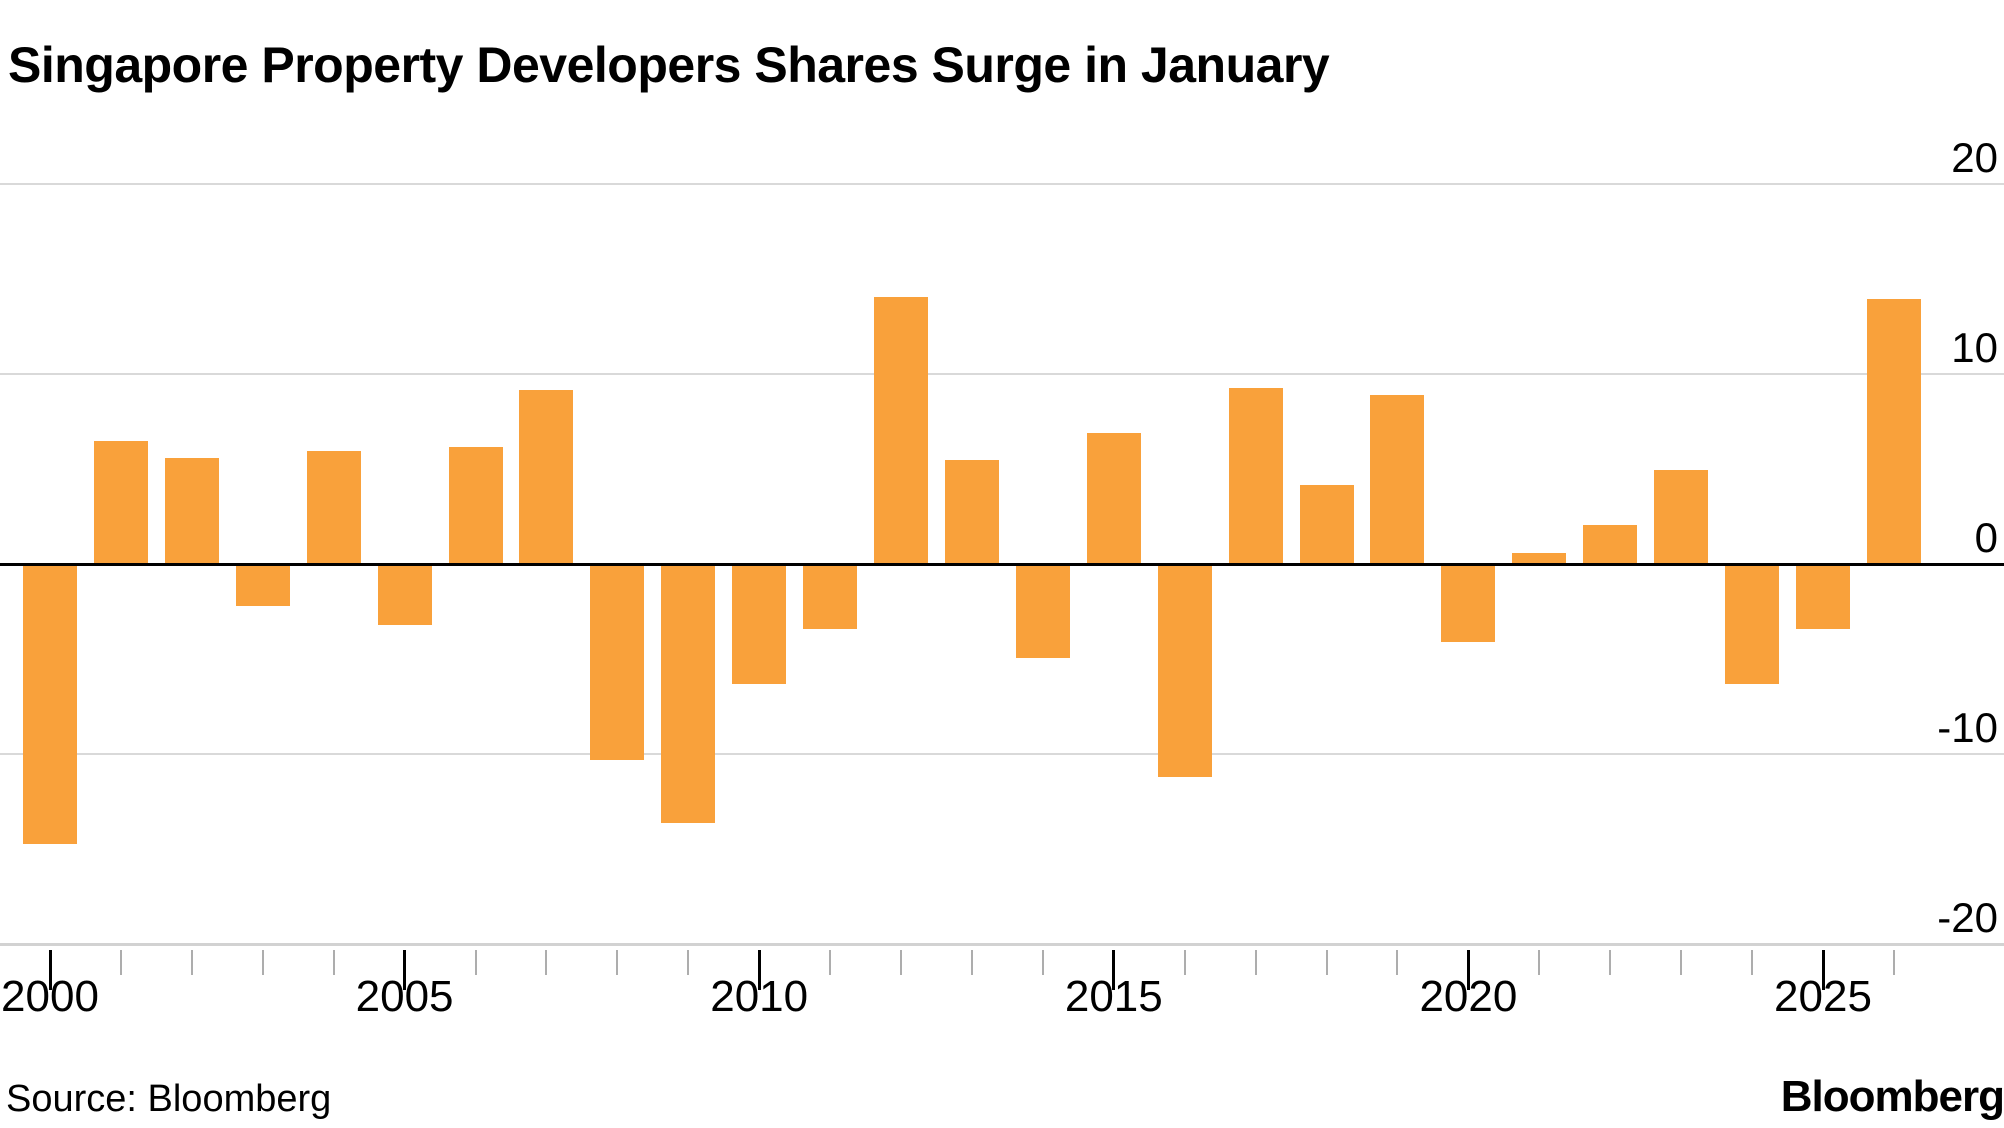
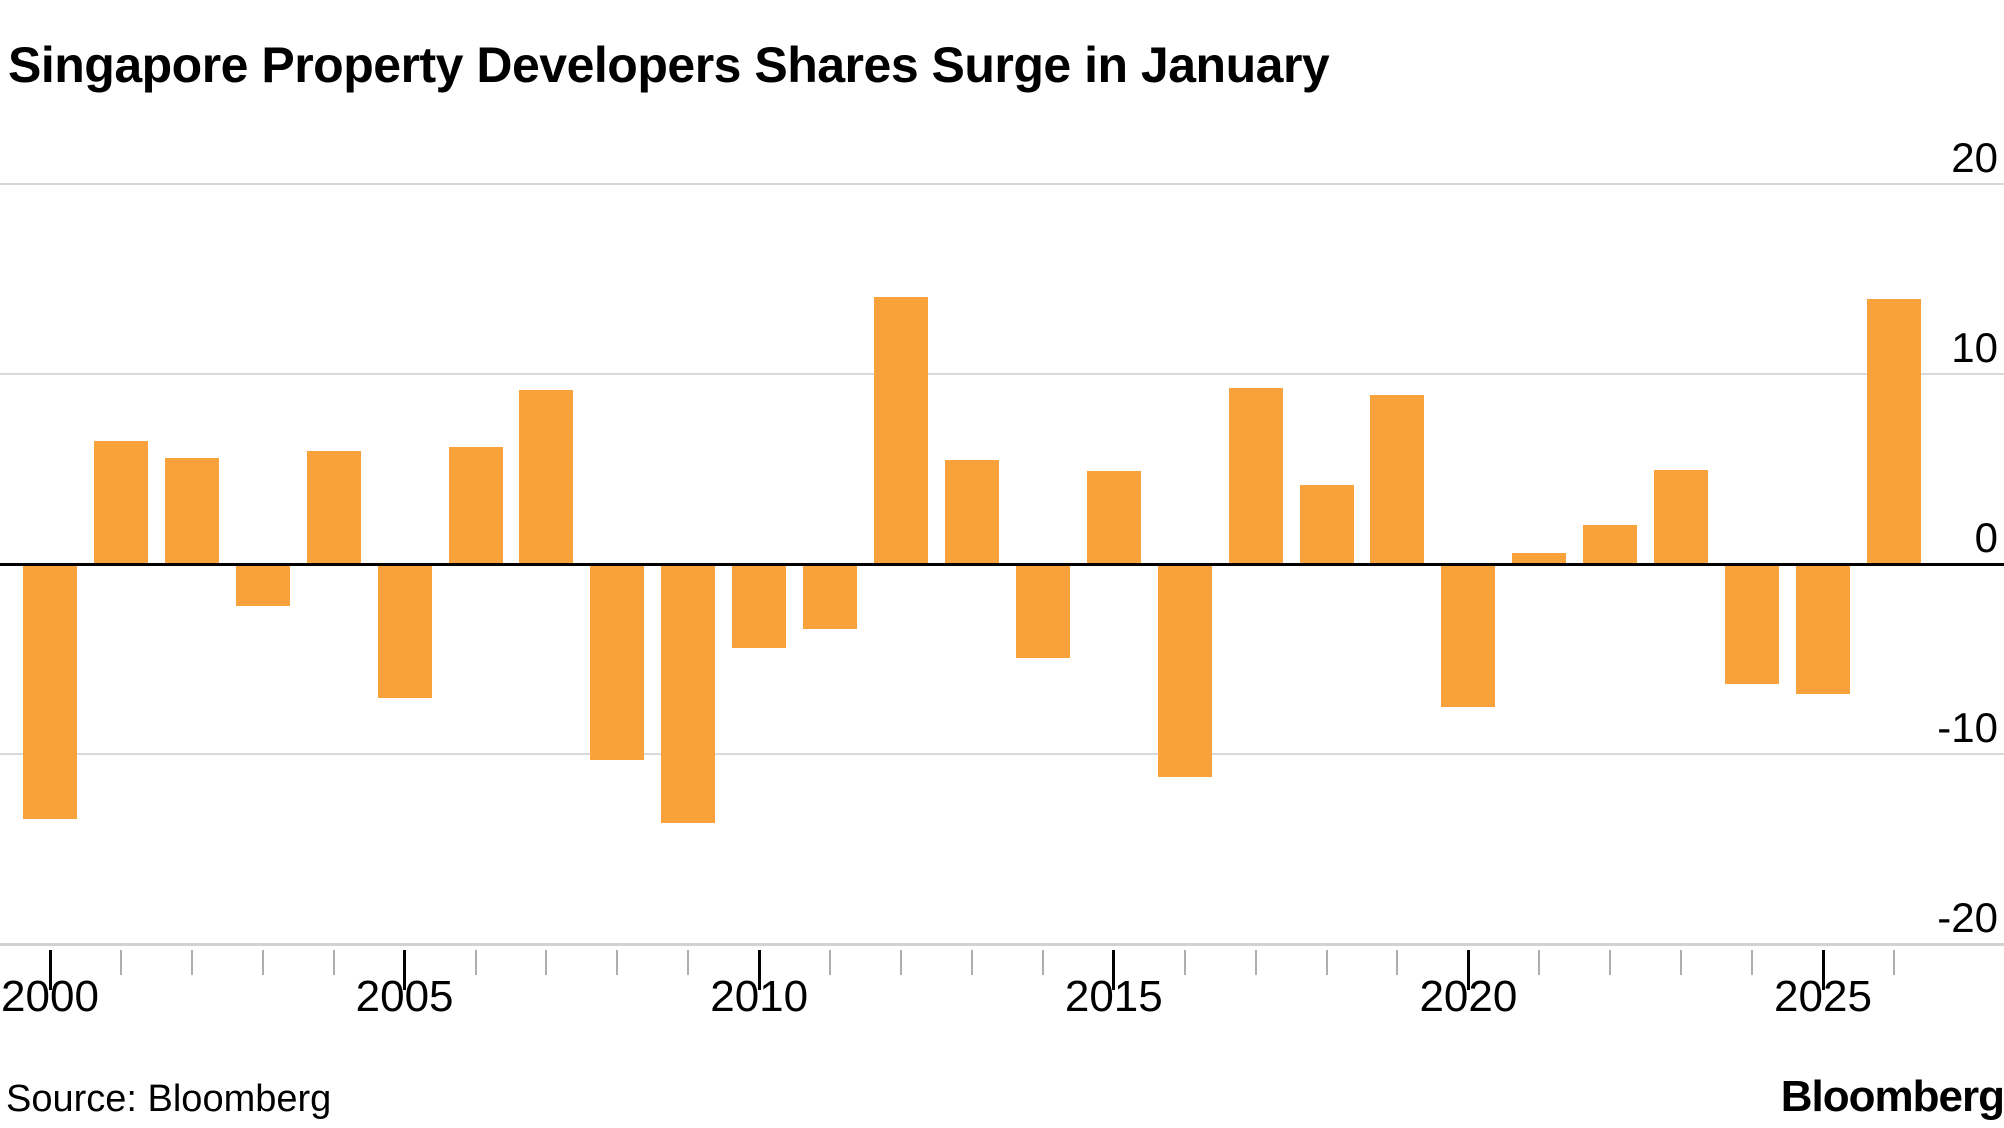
2000: -14.7 -> -13.4
2005: -3.2 -> -7.0
2010: -6.3 -> -4.4
2015: 6.9 -> 4.9
2020: -4.1 -> -7.5
2025: -3.4 -> -6.8
